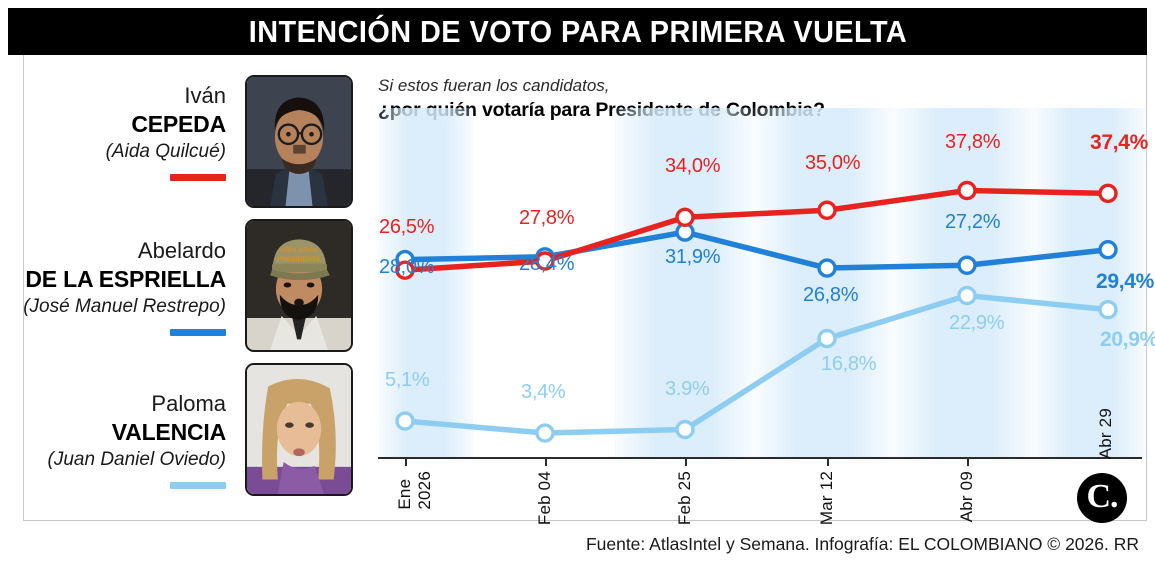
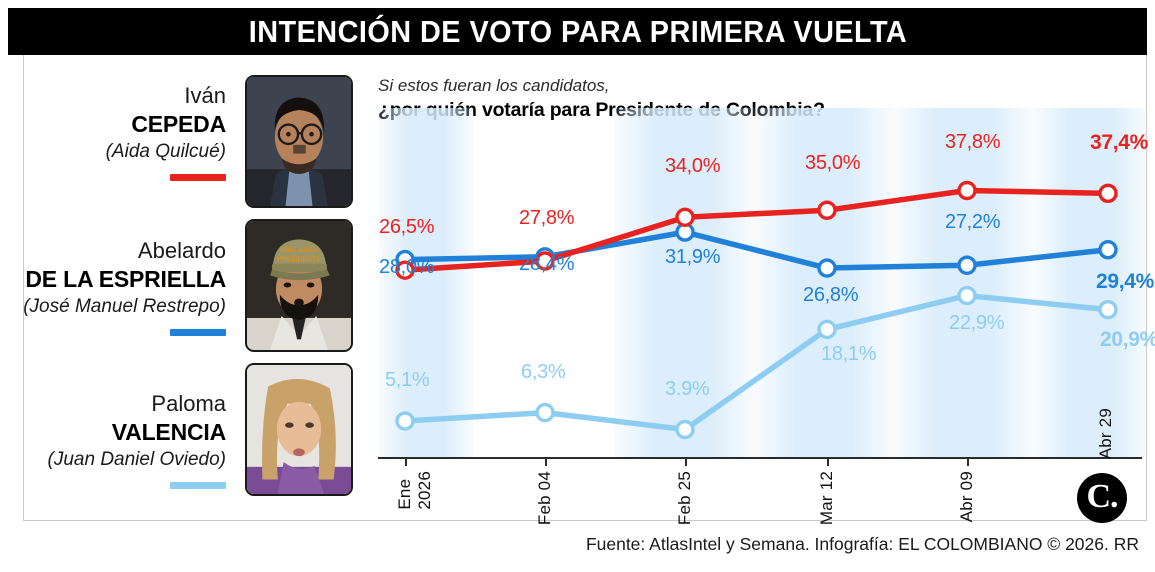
Paloma VALENCIA/Feb 04: 3,4% -> 6,3%
Paloma VALENCIA/Mar 12: 16,8% -> 18,1%
